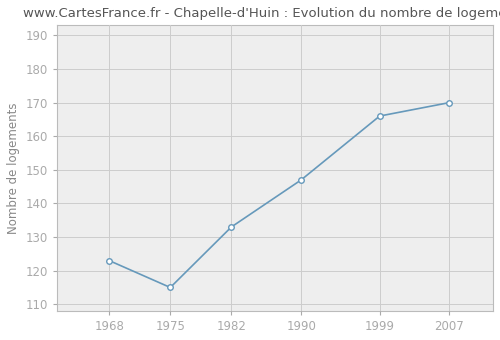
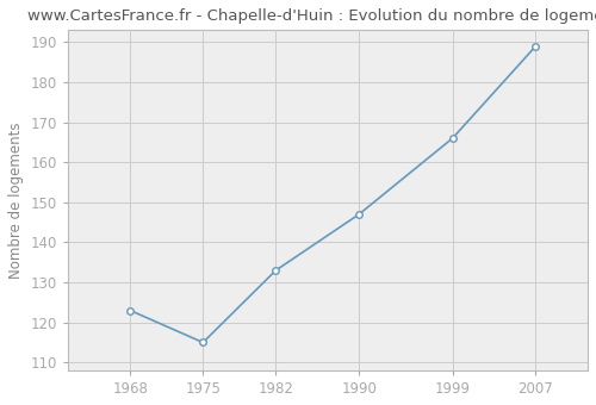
2007: 170 -> 189
